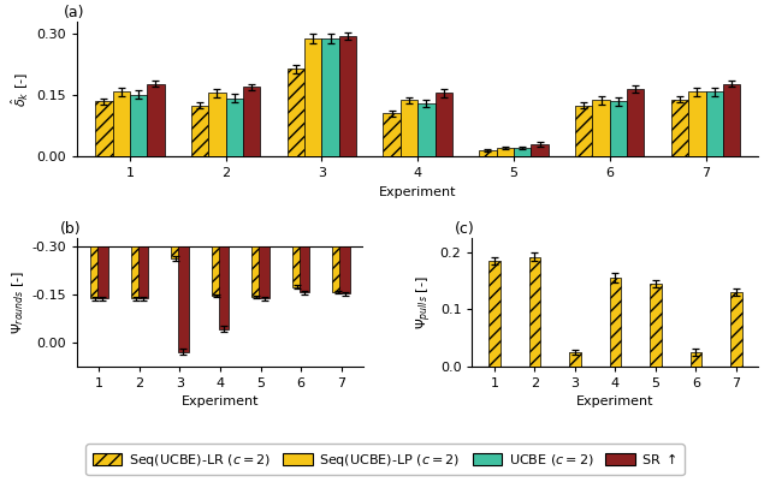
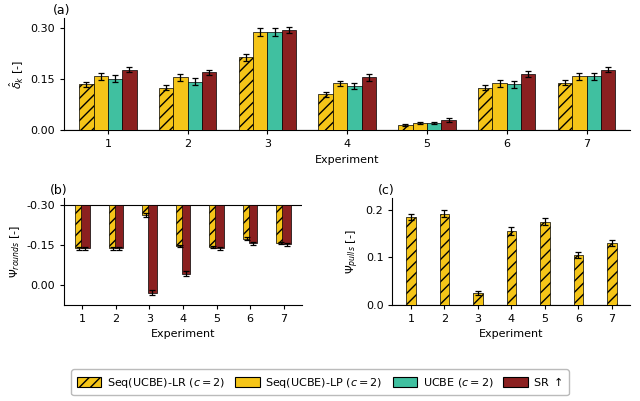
(c)/5: 0.145 -> 0.175
(c)/6: 0.025 -> 0.105
